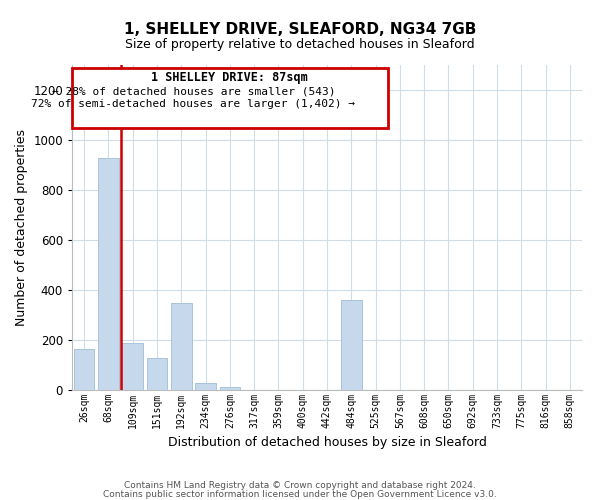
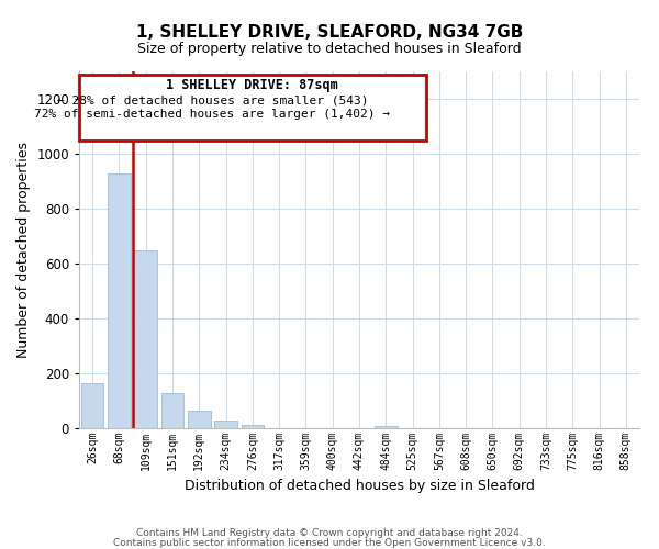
109sqm: 190 -> 650
192sqm: 350 -> 63
484sqm: 360 -> 10
